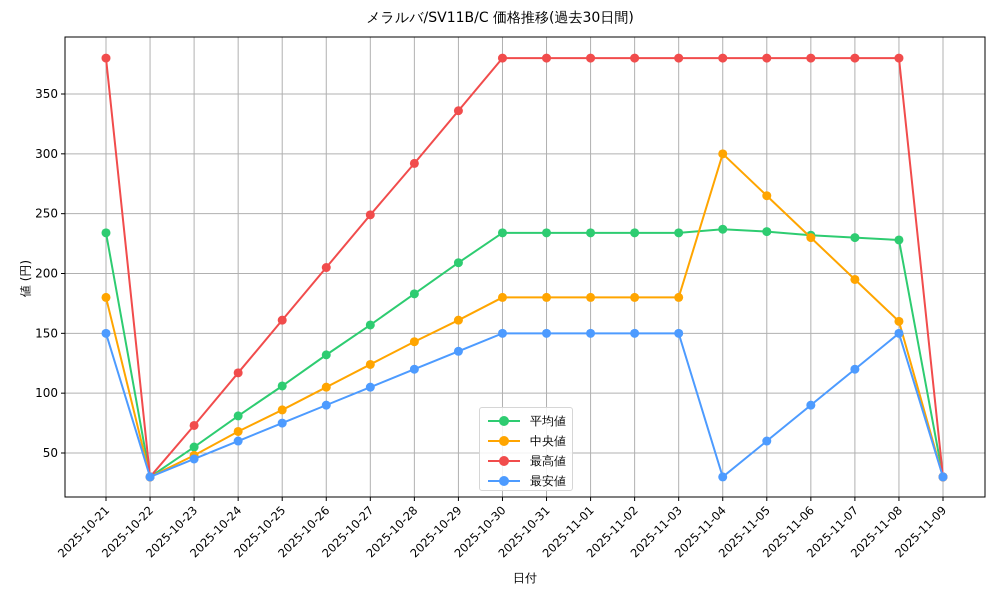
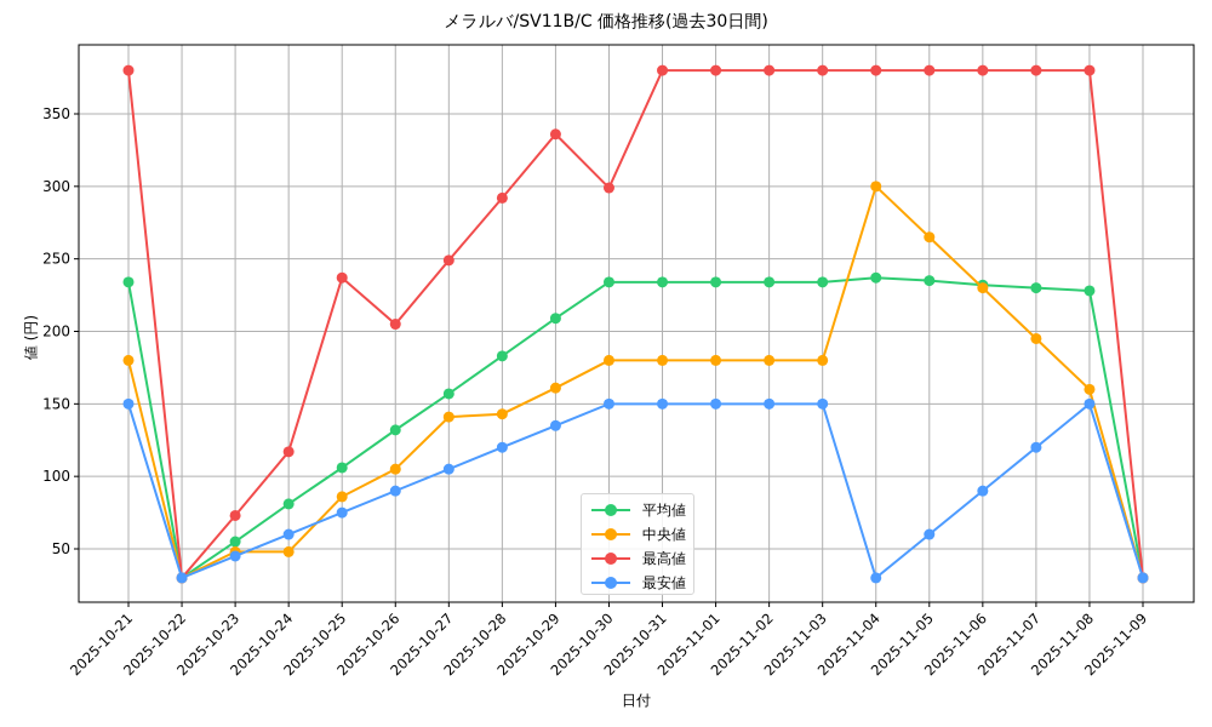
中央値/2025-10-24: 68 -> 48
最高値/2025-10-25: 161 -> 237
中央値/2025-10-27: 124 -> 141
最高値/2025-10-30: 380 -> 299
